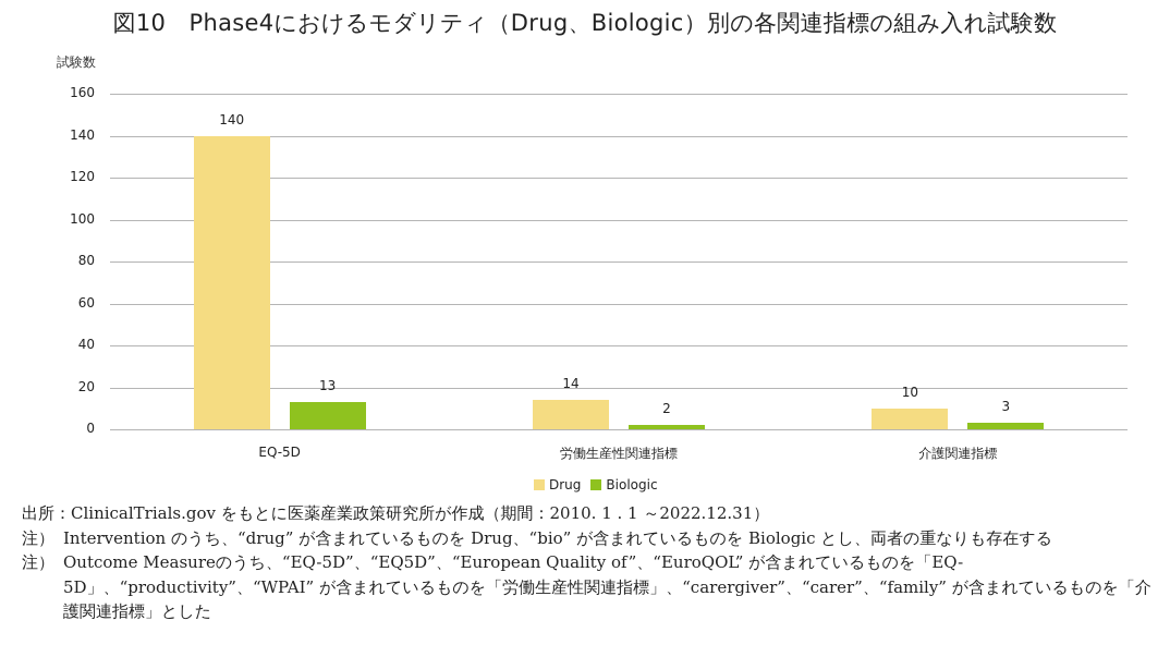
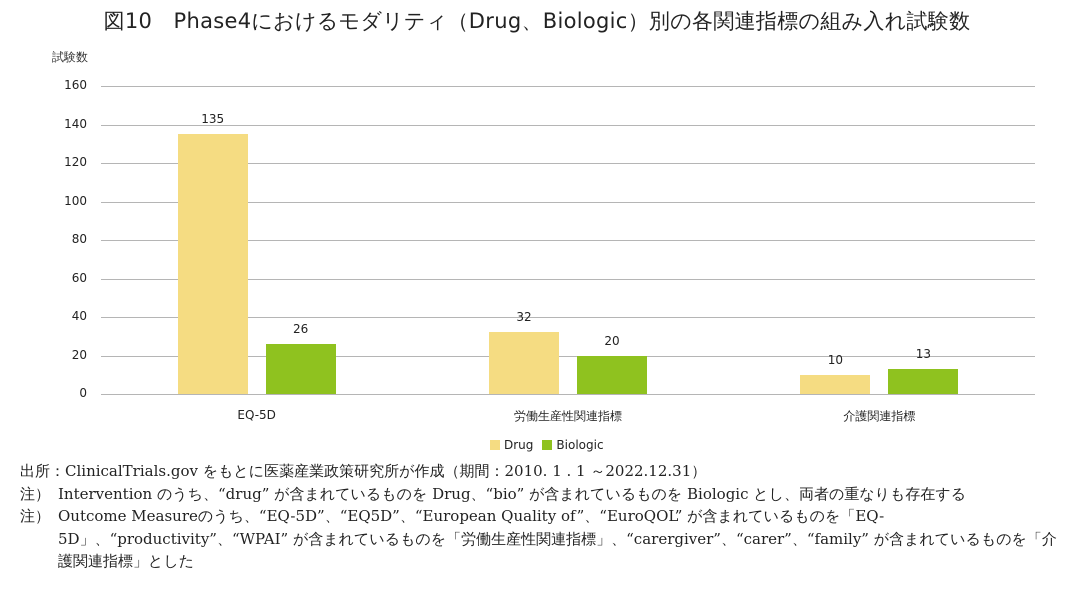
Drug/EQ-5D: 140 -> 135
Biologic/EQ-5D: 13 -> 26
Drug/労働生産性関連指標: 14 -> 32
Biologic/労働生産性関連指標: 2 -> 20
Biologic/介護関連指標: 3 -> 13
